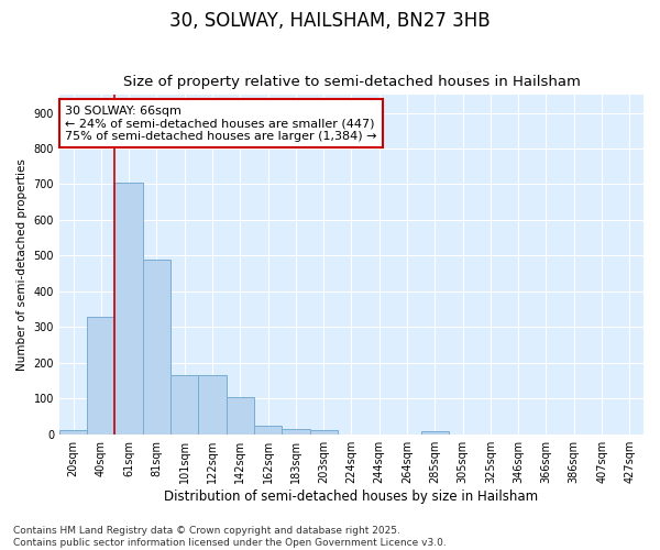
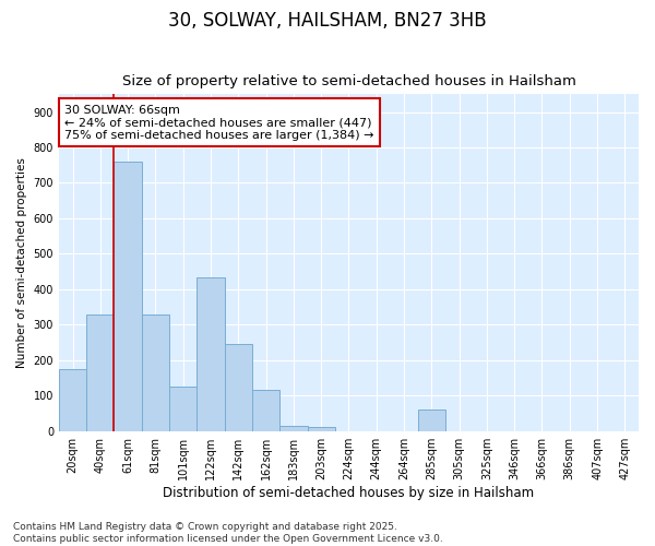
20sqm: 10 -> 175
61sqm: 705 -> 760
81sqm: 490 -> 330
101sqm: 165 -> 125
122sqm: 165 -> 435
142sqm: 105 -> 245
162sqm: 25 -> 115
285sqm: 7 -> 60
